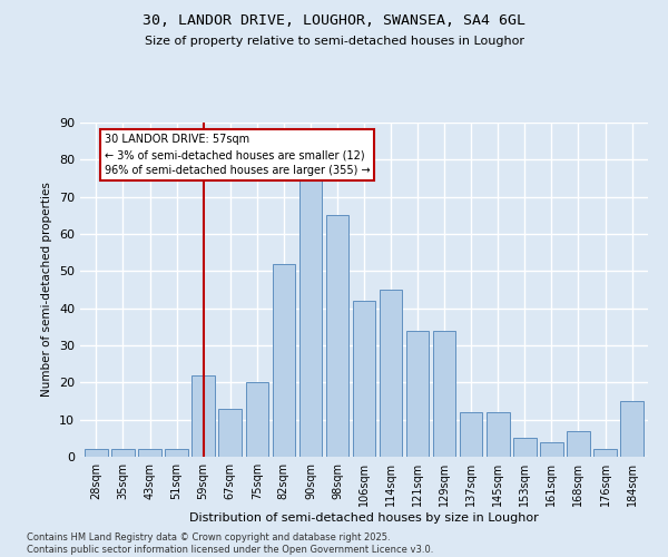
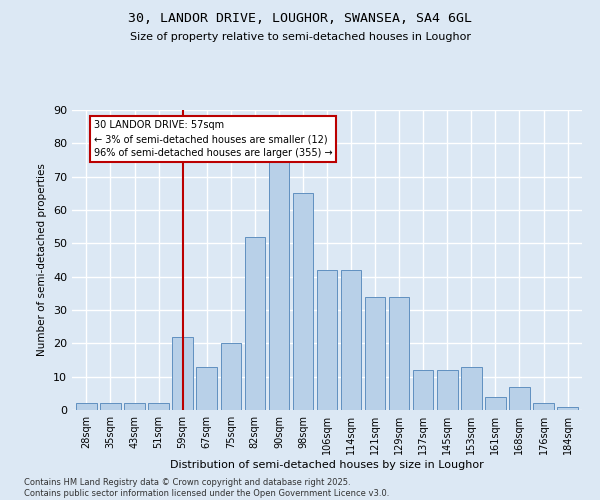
114sqm: 45 -> 42
153sqm: 5 -> 13
184sqm: 15 -> 1
